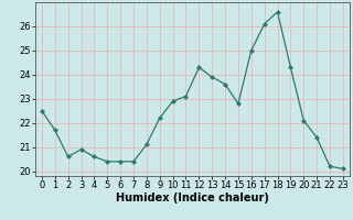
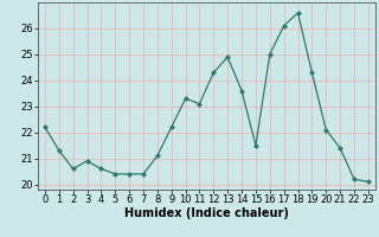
0: 22.5 -> 22.2
1: 21.7 -> 21.3
10: 22.9 -> 23.3
13: 23.9 -> 24.9
15: 22.8 -> 21.5
